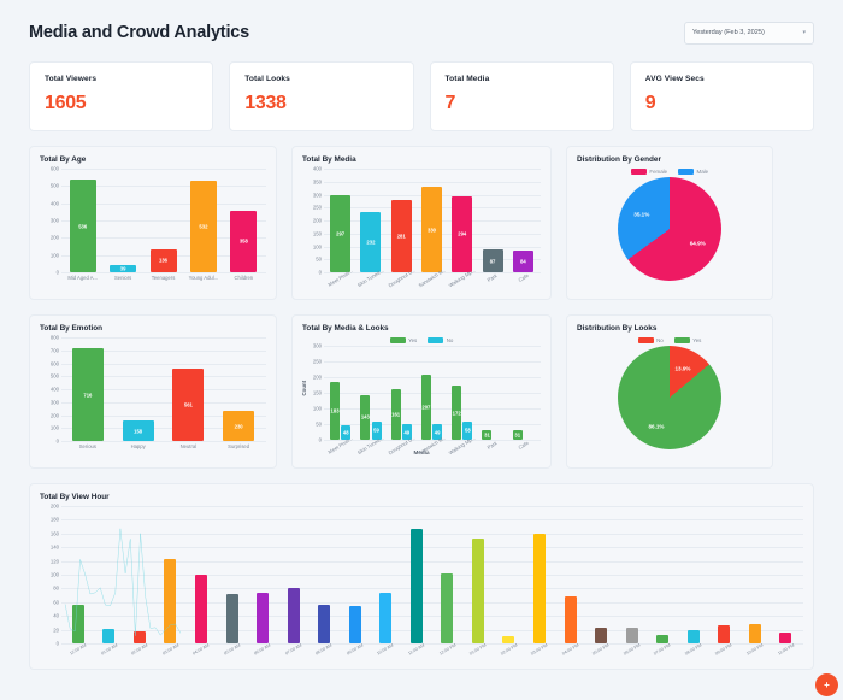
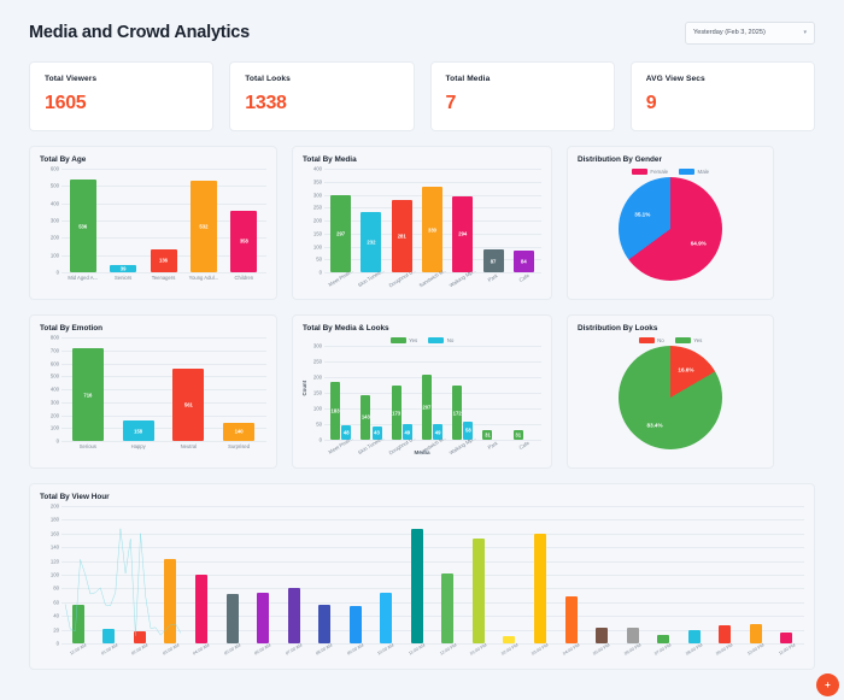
Total By Emotion/Surprised: 230 -> 140
Total By Media & Looks/No/Skin Tuned...: 59 -> 43
Total By Media & Looks/Yes/Doughnut U...: 161 -> 173
Distribution By Looks/No: 13.9% -> 16.6%
Distribution By Looks/Yes: 86.1% -> 83.4%
